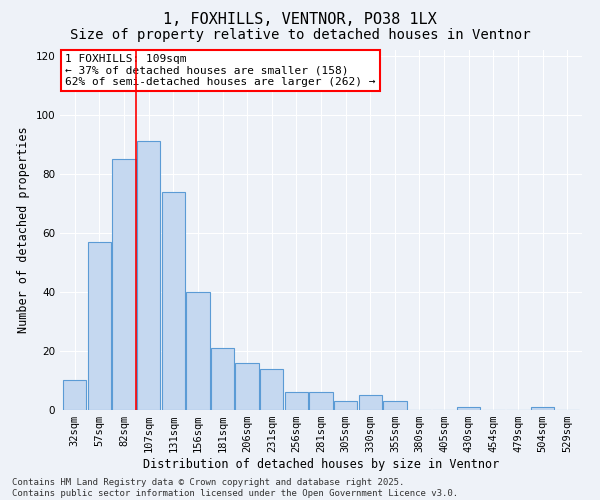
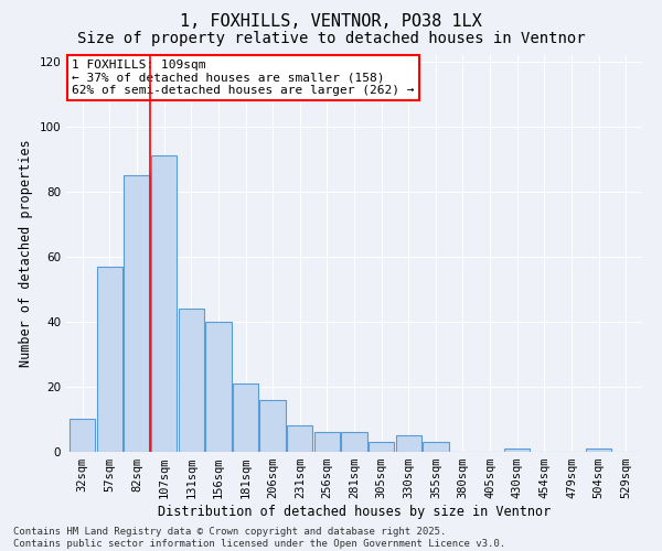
131sqm: 74 -> 44
231sqm: 14 -> 8
